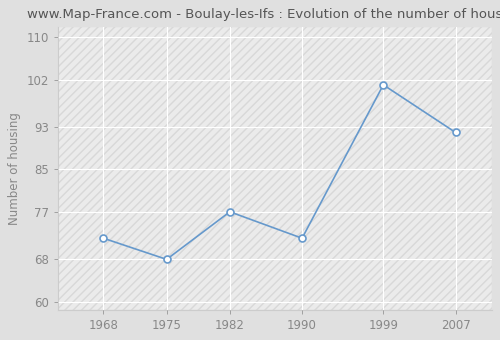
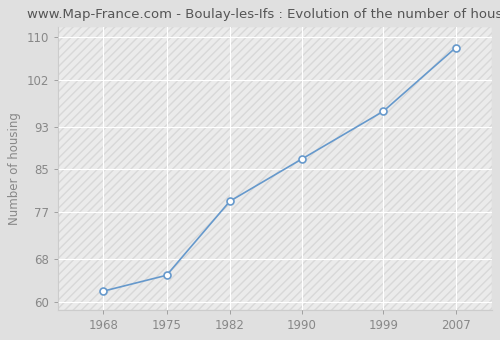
1968: 72 -> 62
1975: 68 -> 65
1982: 77 -> 79
1990: 72 -> 87
1999: 101 -> 96
2007: 92 -> 108
